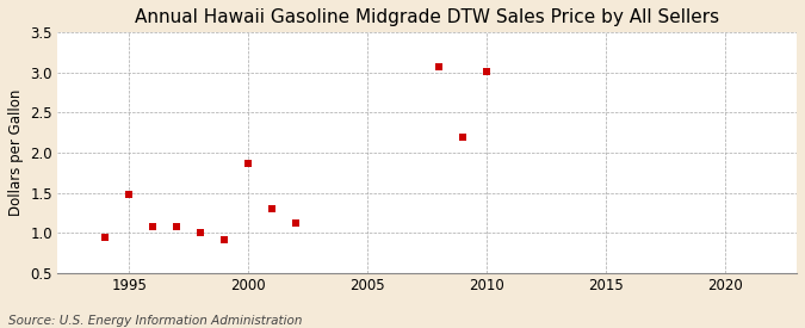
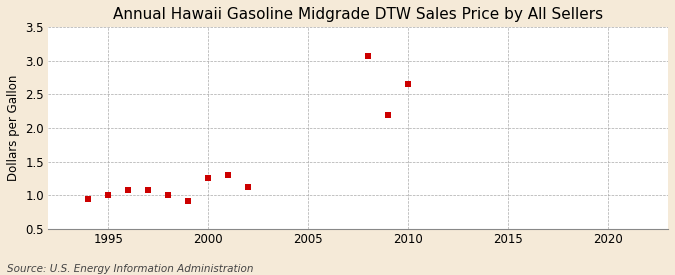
1995: 1.48 -> 1.01
2000: 1.86 -> 1.26
2010: 3.02 -> 2.65
